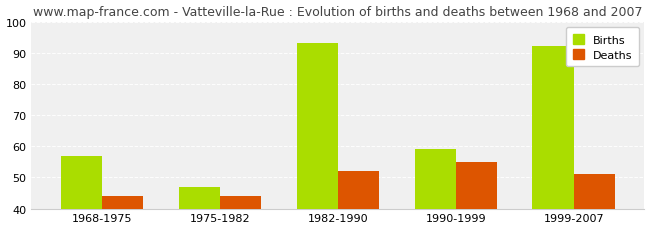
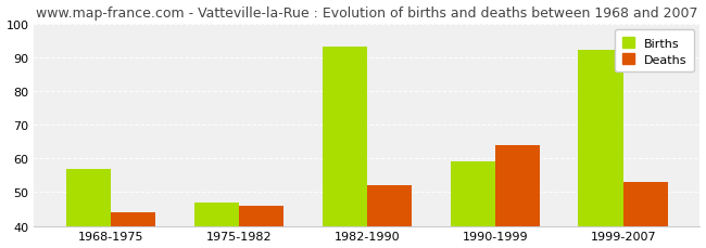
Deaths/1975-1982: 44 -> 46
Deaths/1990-1999: 55 -> 64
Deaths/1999-2007: 51 -> 53
